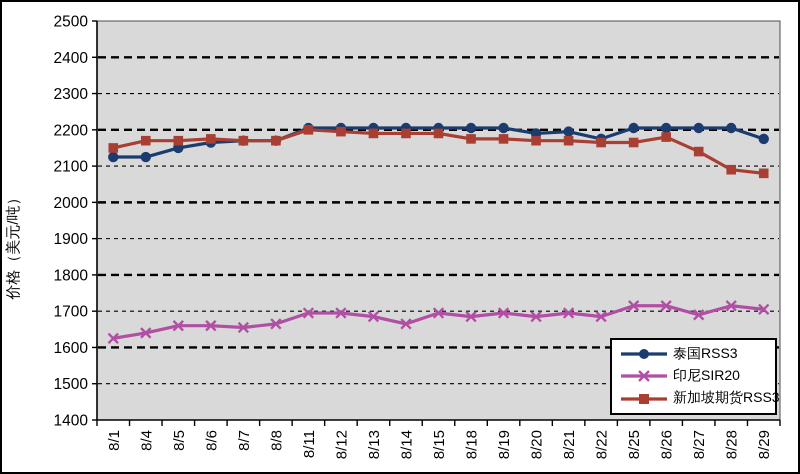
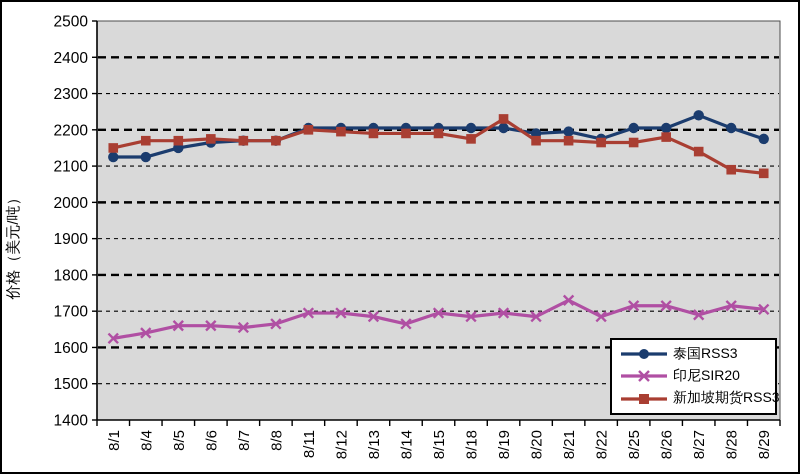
新加坡期货RSS3/8/19: 2180 -> 2230
印尼SIR20/8/21: 1700 -> 1730
泰国RSS3/8/27: 2200 -> 2240
